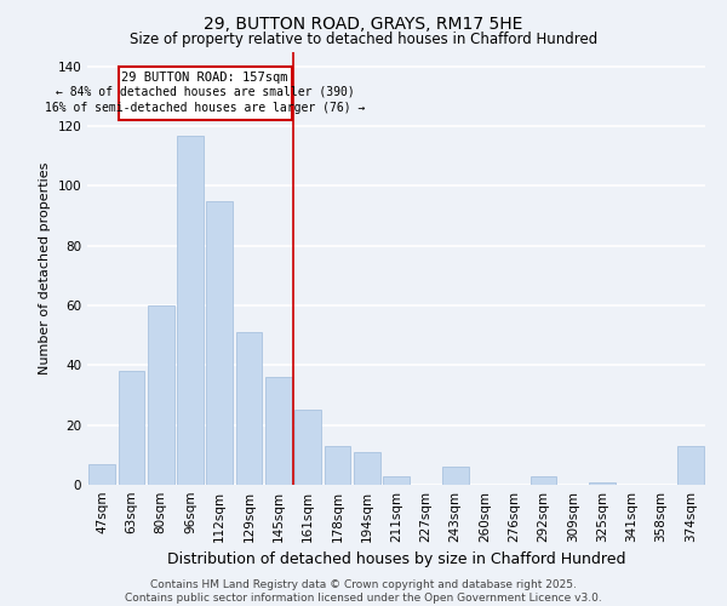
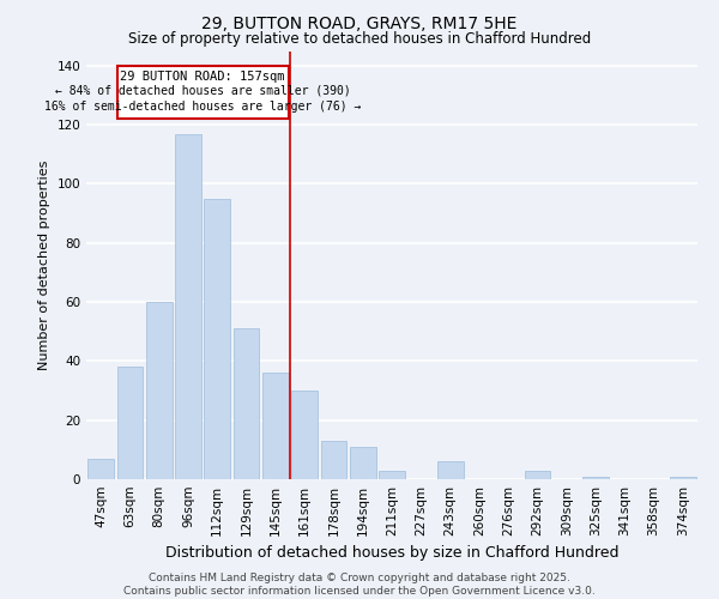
161sqm: 25 -> 30
374sqm: 13 -> 1
